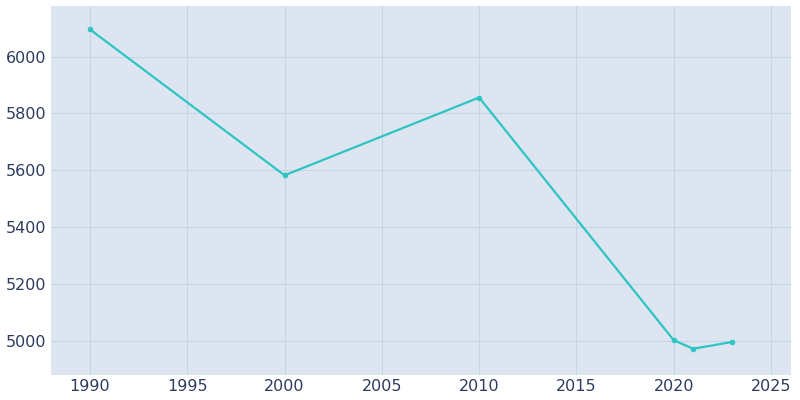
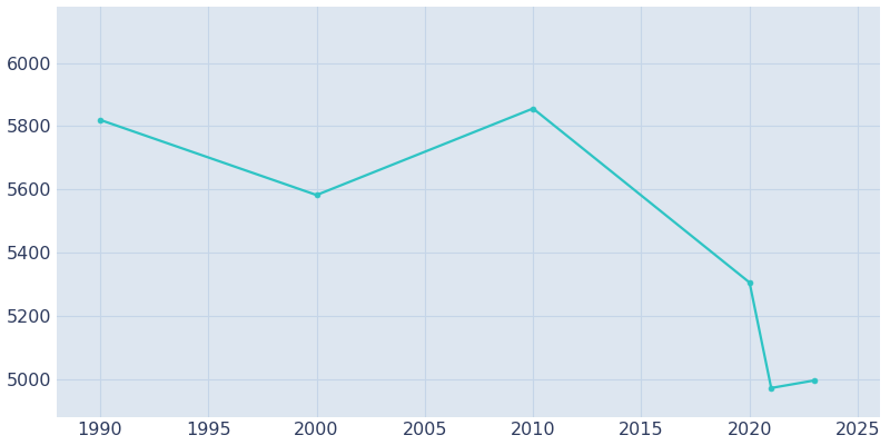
1990: 6096 -> 5820
2020: 5001 -> 5305
